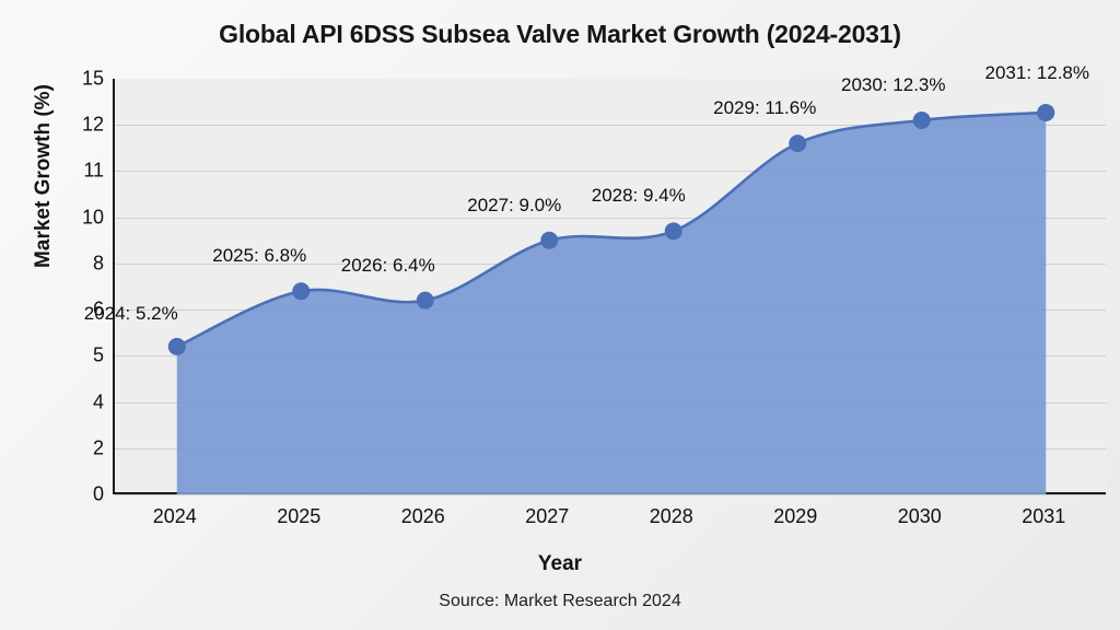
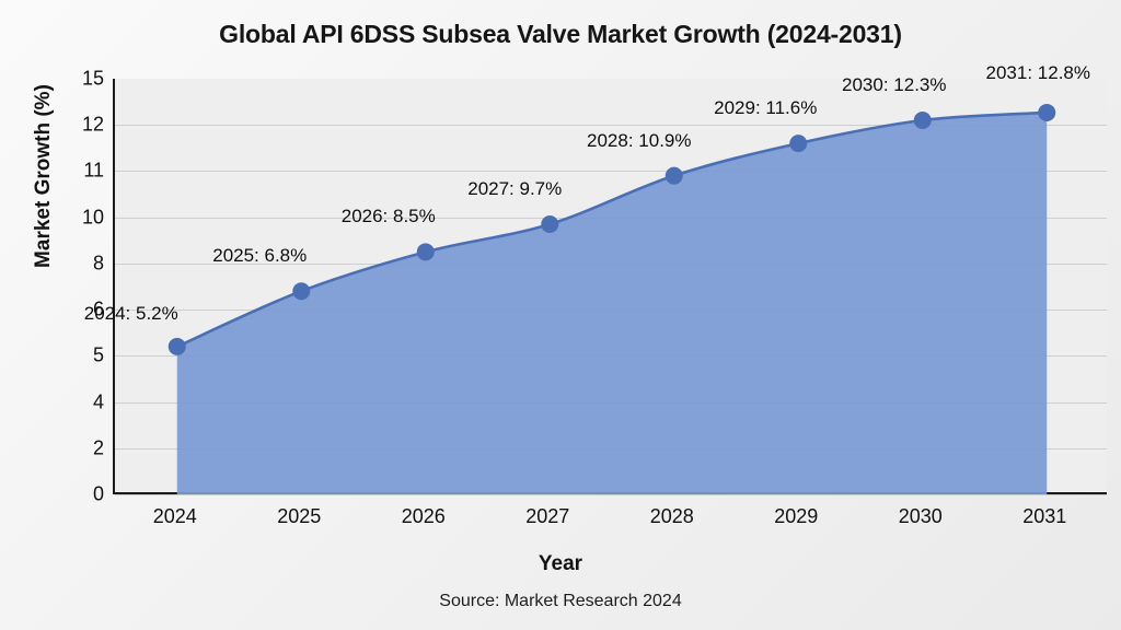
2026: 6.4% -> 8.5%
2027: 9.0% -> 9.7%
2028: 9.4% -> 10.9%
